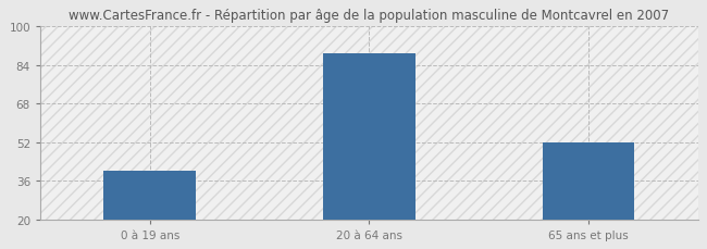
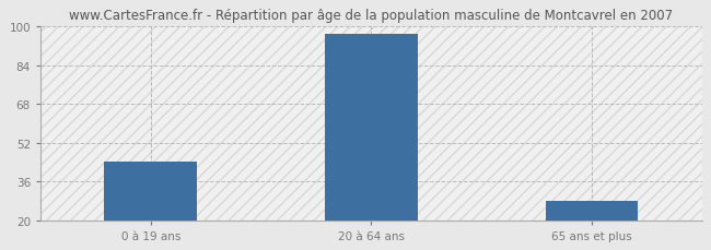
0 à 19 ans: 40 -> 44
20 à 64 ans: 89 -> 97
65 ans et plus: 52 -> 28
